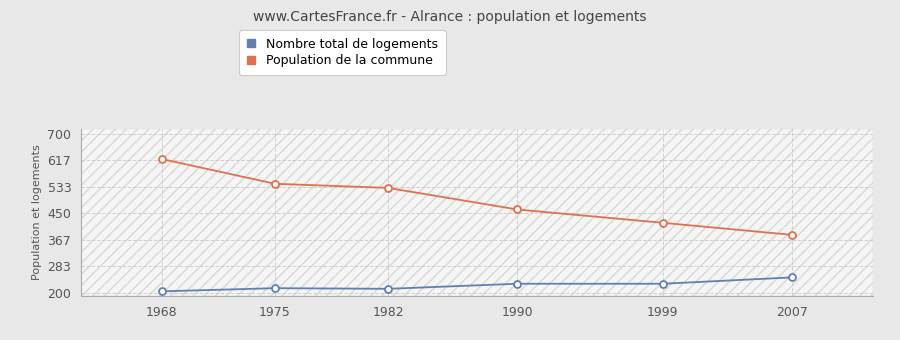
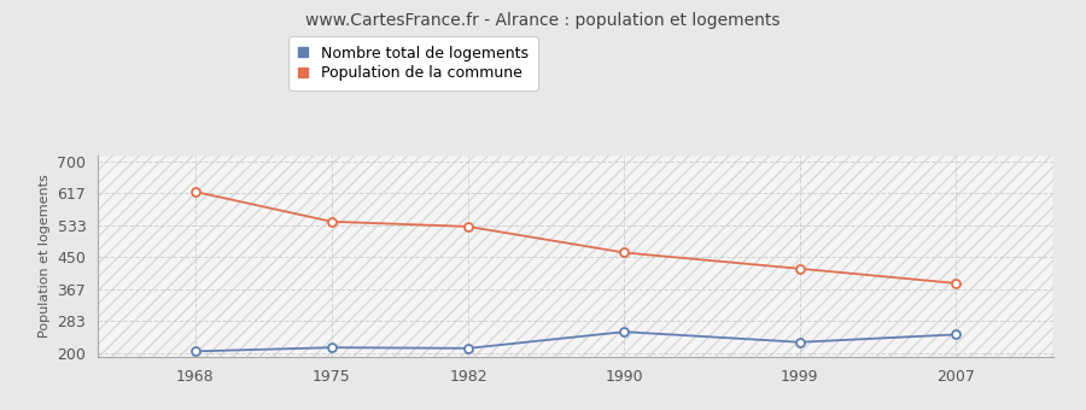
Nombre total de logements/1990: 228 -> 255
